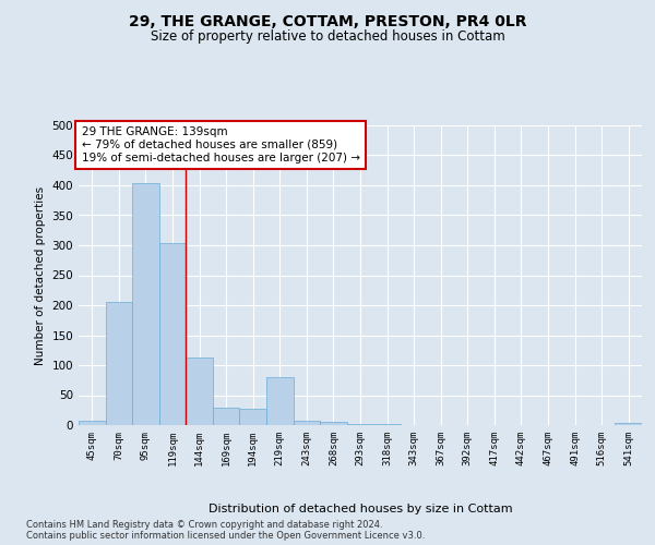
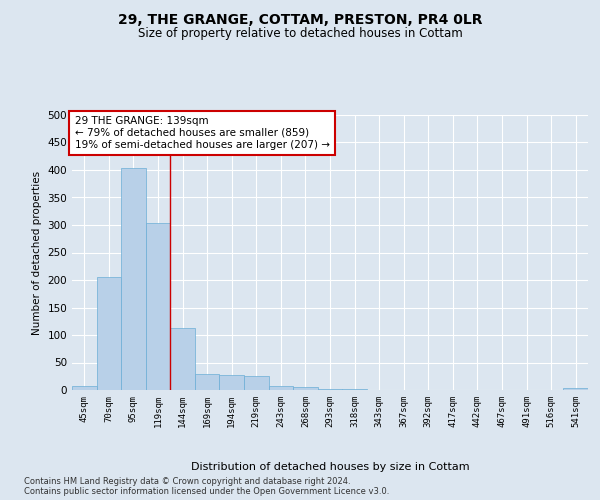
219sqm: 80 -> 25
